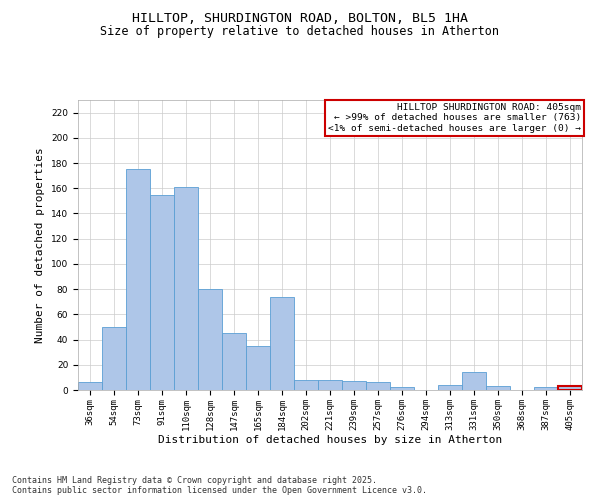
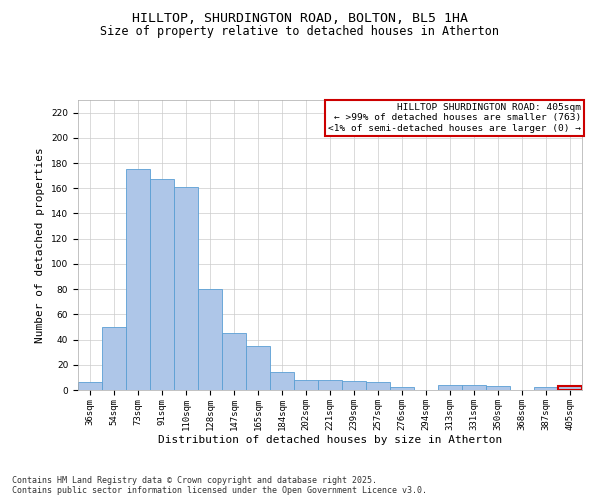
91sqm: 155 -> 167
184sqm: 74 -> 14
331sqm: 14 -> 4
